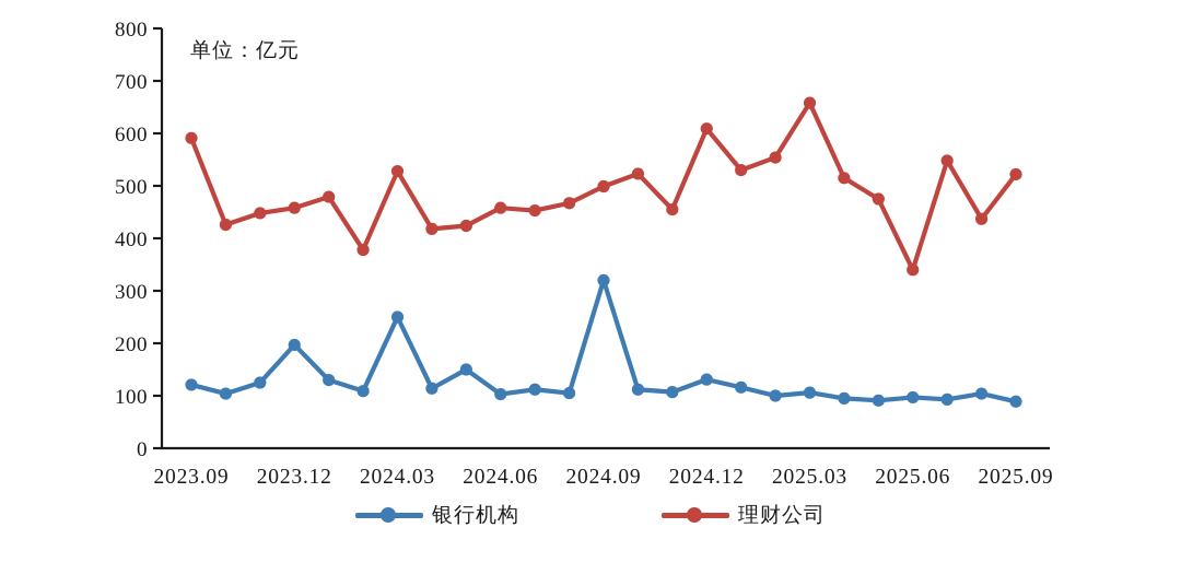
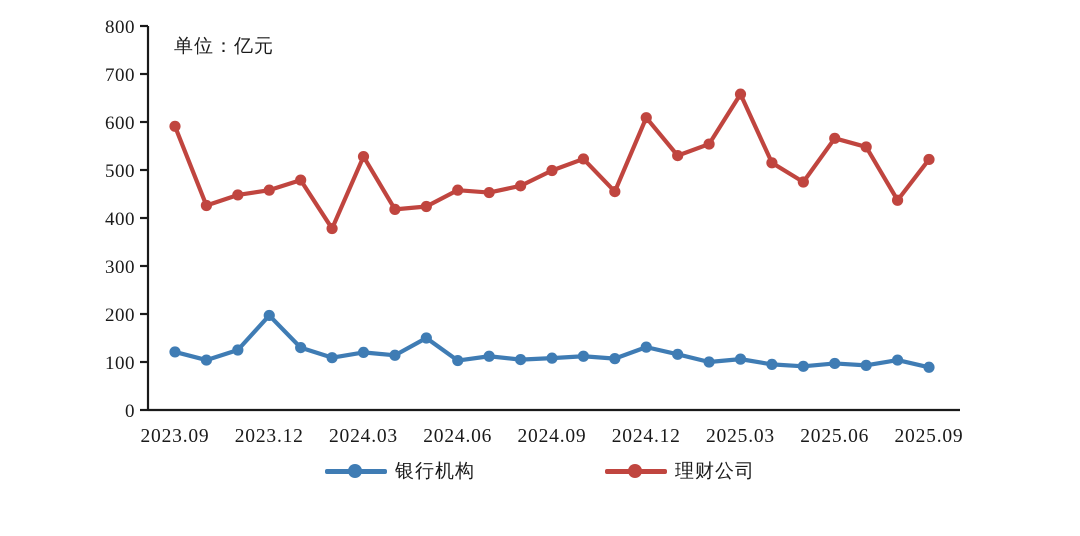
银行机构/2024.03: 250 -> 120
银行机构/2024.09: 320 -> 110
理财公司/2025.06: 340 -> 570
